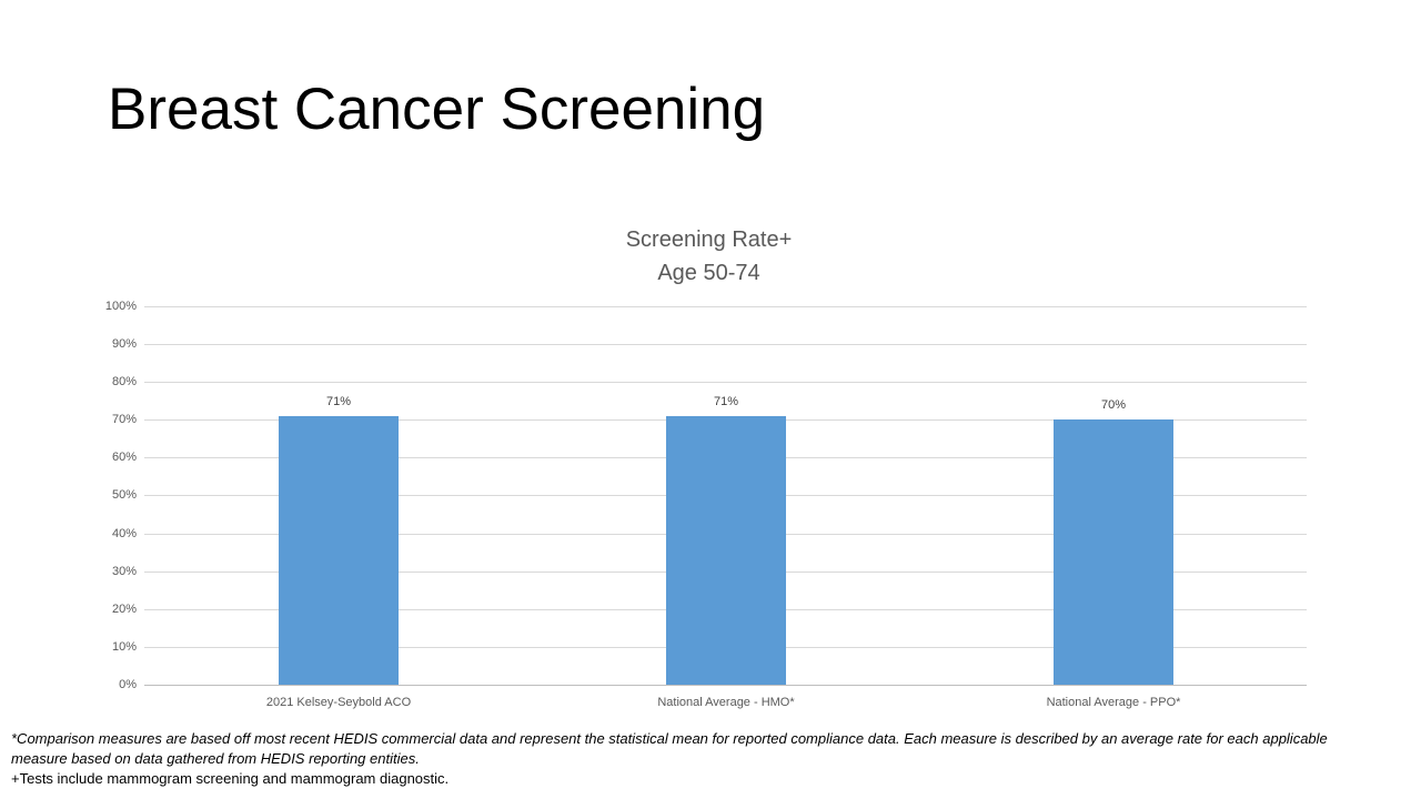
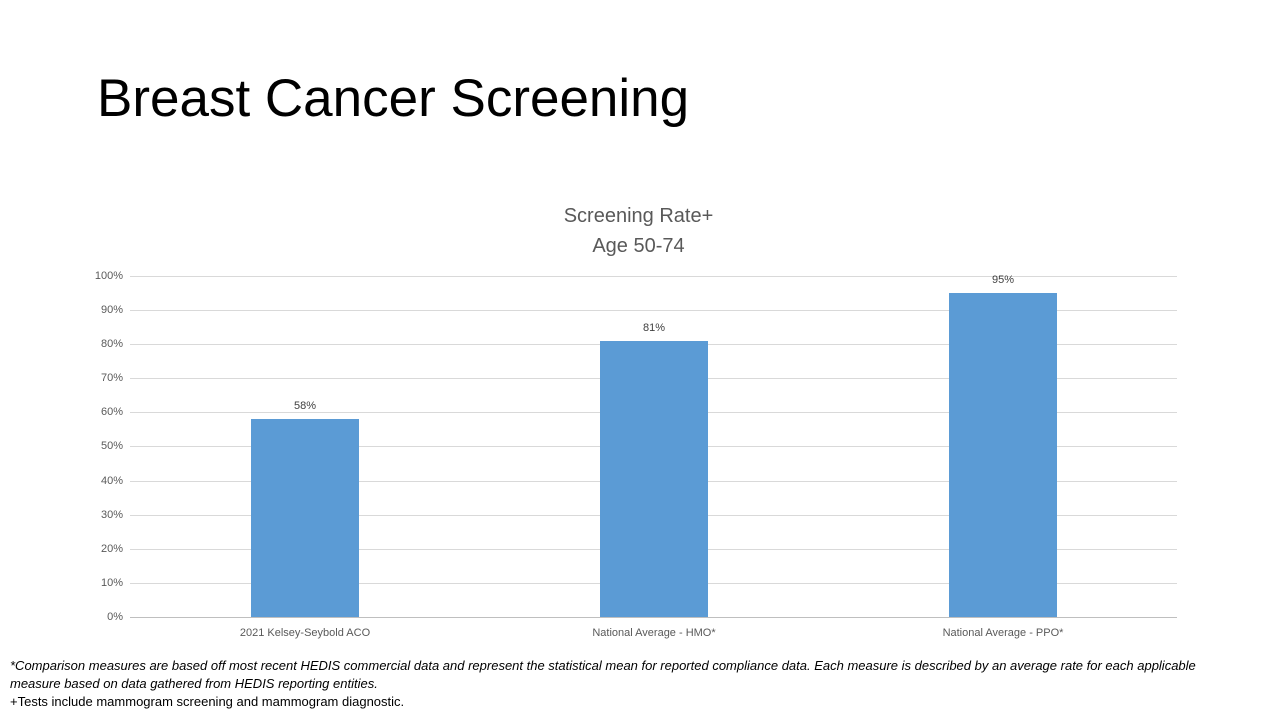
2021 Kelsey-Seybold ACO: 71% -> 58%
National Average - HMO*: 71% -> 81%
National Average - PPO*: 70% -> 95%
